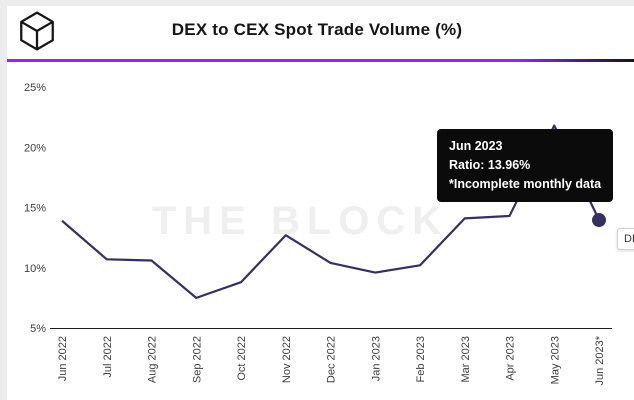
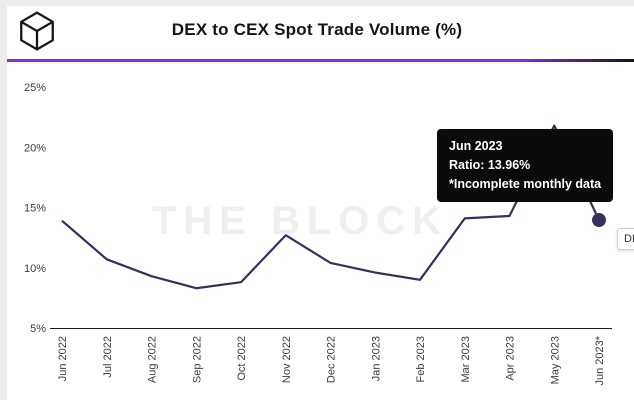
Aug 2022: 10.6% -> 9.3%
Sep 2022: 7.5% -> 8.3%
Feb 2023: 10.2% -> 9.0%
